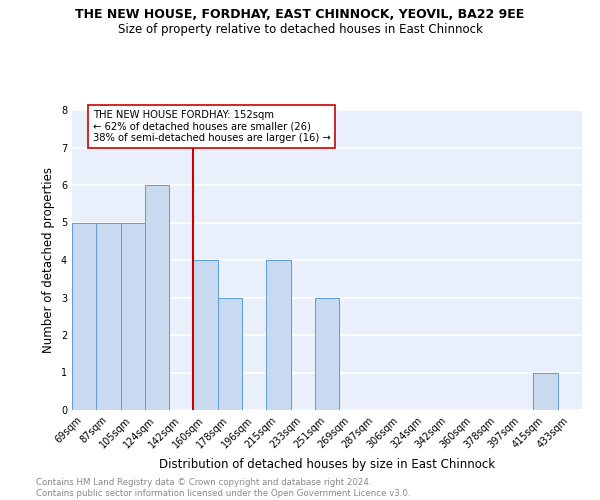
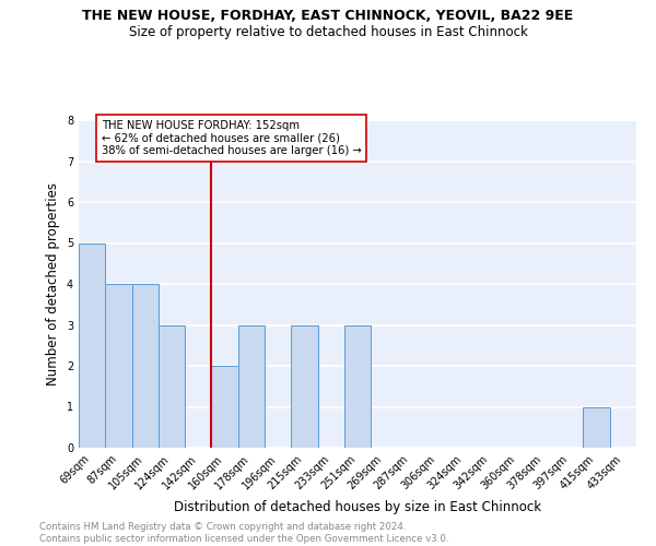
87sqm: 5 -> 4
105sqm: 5 -> 4
124sqm: 6 -> 3
160sqm: 4 -> 2
215sqm: 4 -> 3
